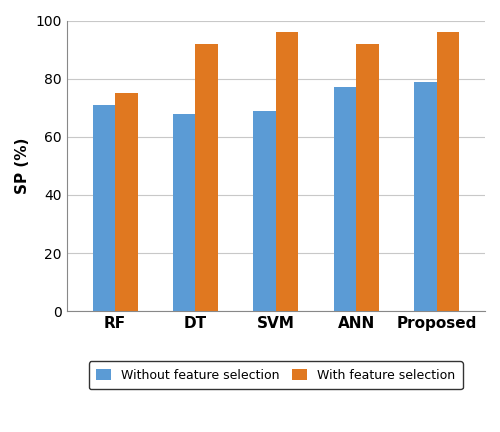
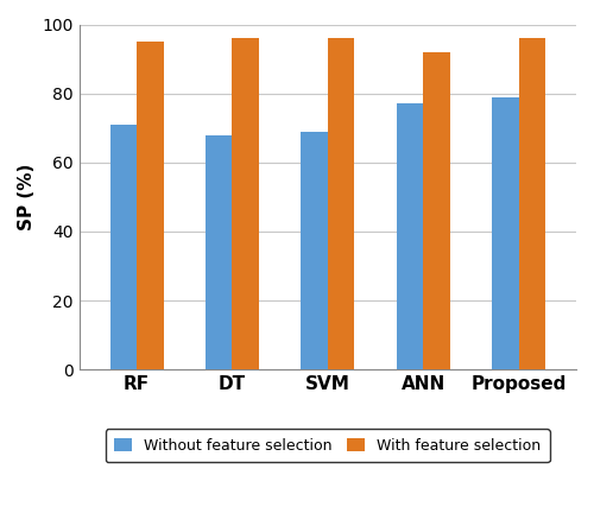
With feature selection/RF: 75 -> 95
With feature selection/DT: 92 -> 96
